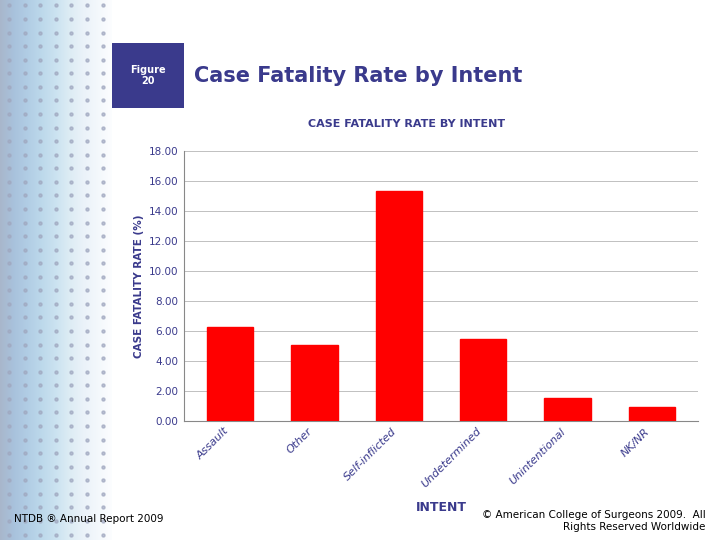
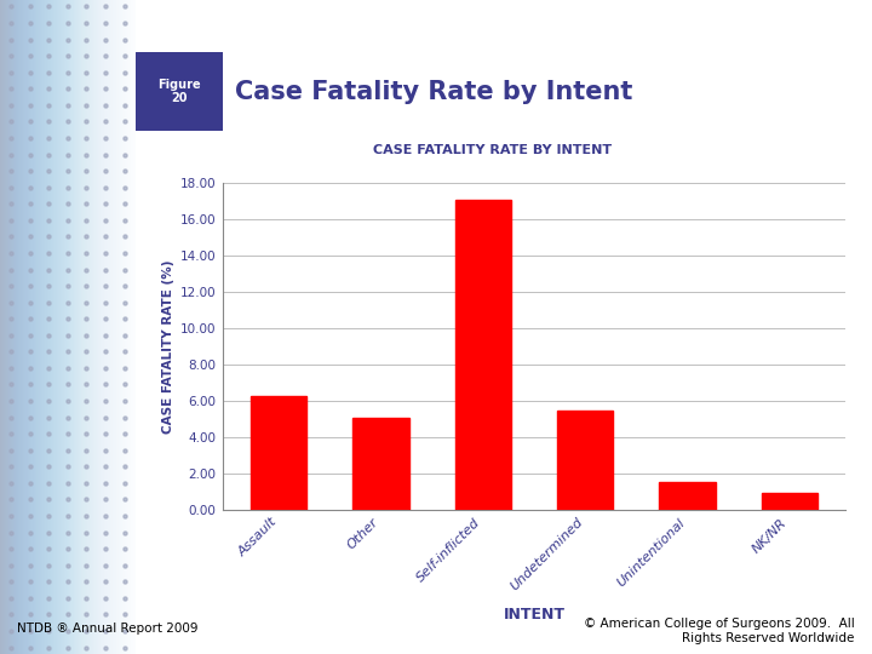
Self-inflicted: 15.3 -> 17.1
